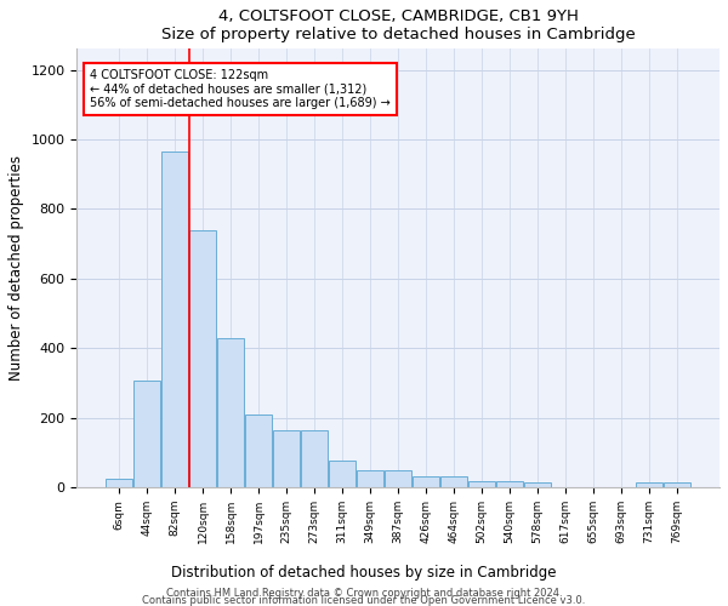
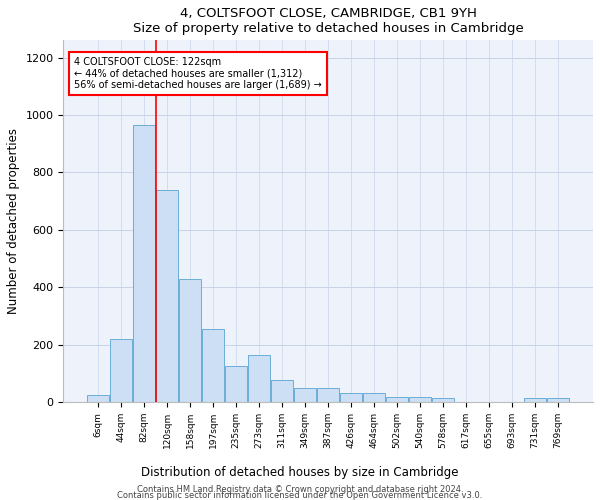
44sqm: 305 -> 220
197sqm: 210 -> 255
235sqm: 165 -> 125
